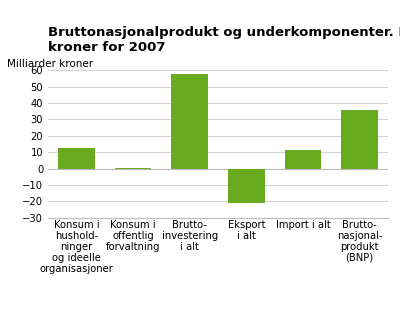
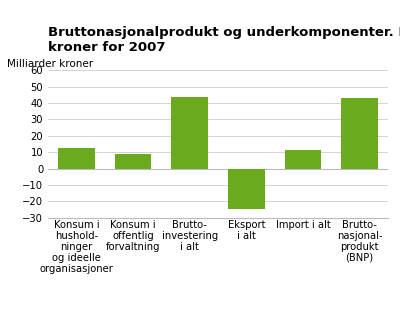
Konsum i offentlig forvaltning: 0 -> 9
Brutto- investering i alt: 58 -> 44
Eksport i alt: -21 -> -25
Brutto- nasjonаl- produkt (BNP): 36 -> 43
